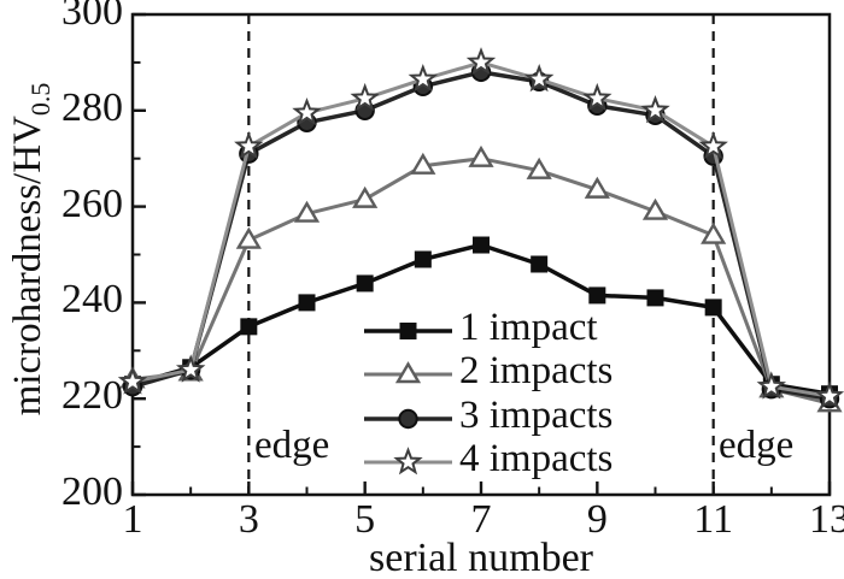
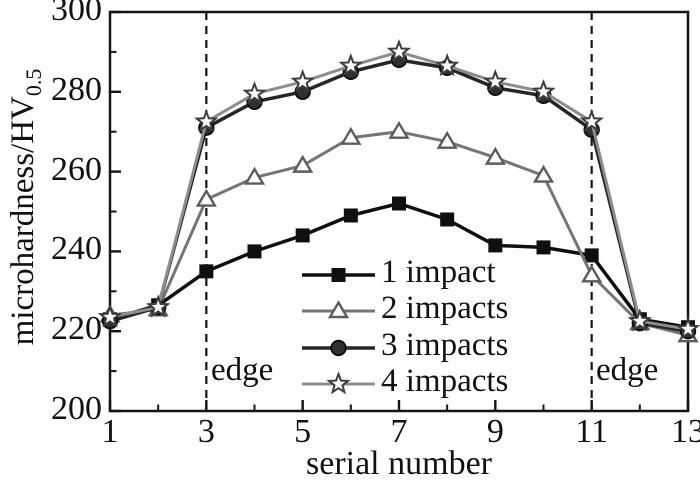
2 impacts/11: 254 -> 234
